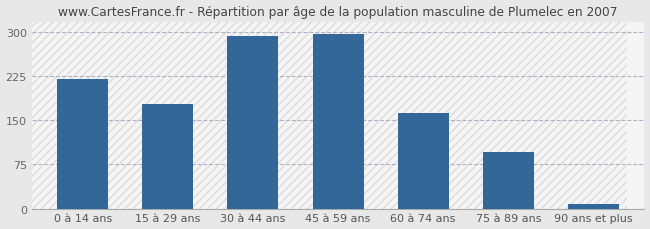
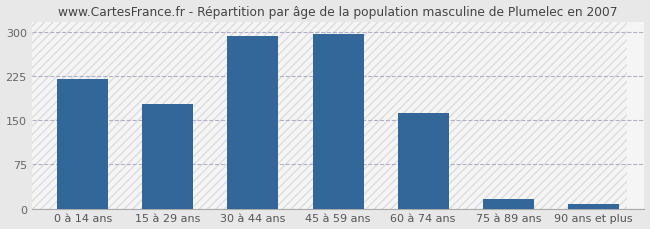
75 à 89 ans: 97 -> 16
